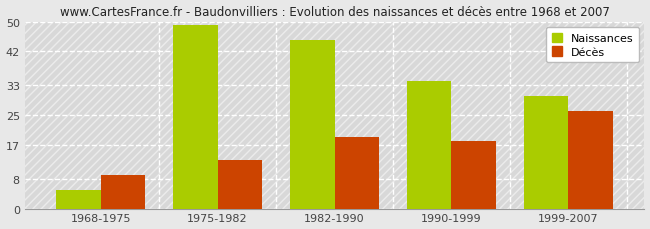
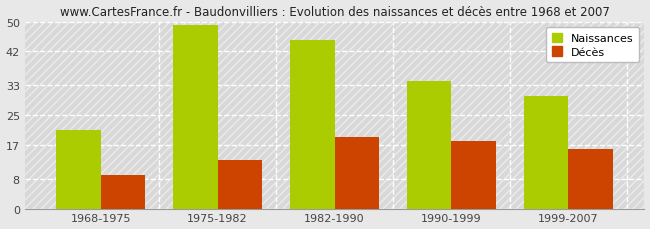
Naissances/1968-1975: 5 -> 21
Décès/1999-2007: 26 -> 16
